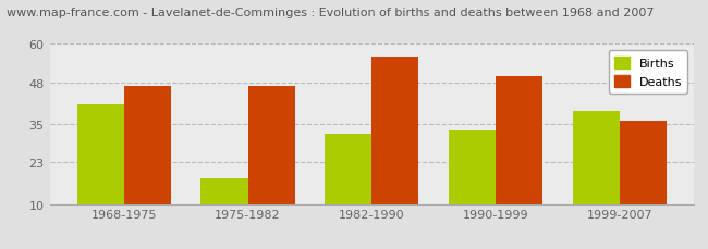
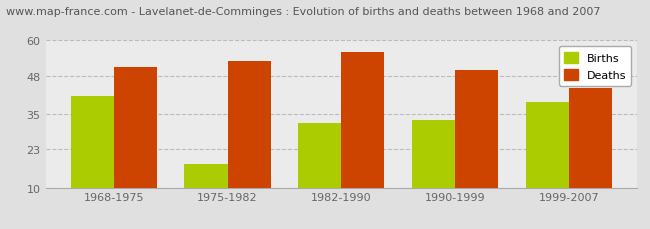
Deaths/1968-1975: 47 -> 51
Deaths/1975-1982: 47 -> 53
Deaths/1999-2007: 36 -> 44
